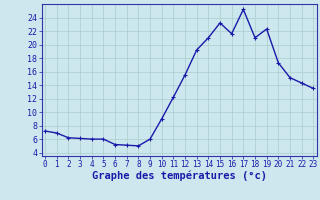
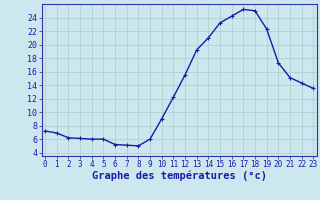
16: 21.6 -> 24.2
18: 21.0 -> 25.0
